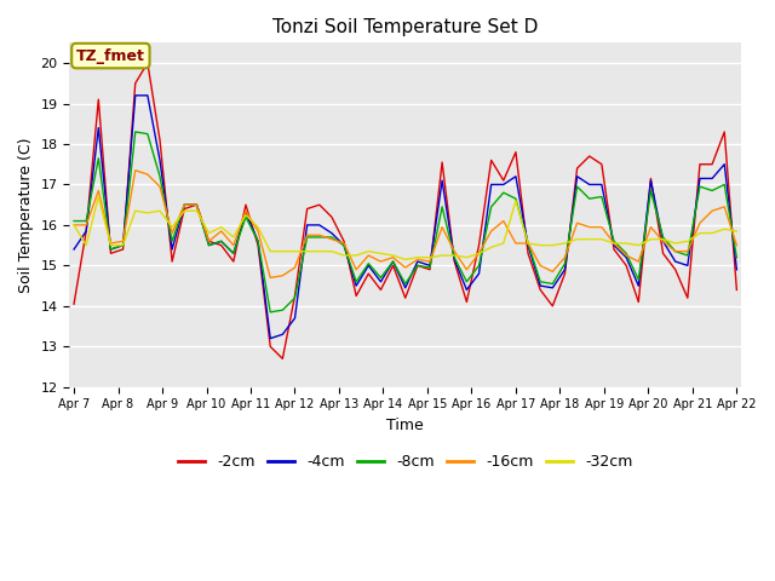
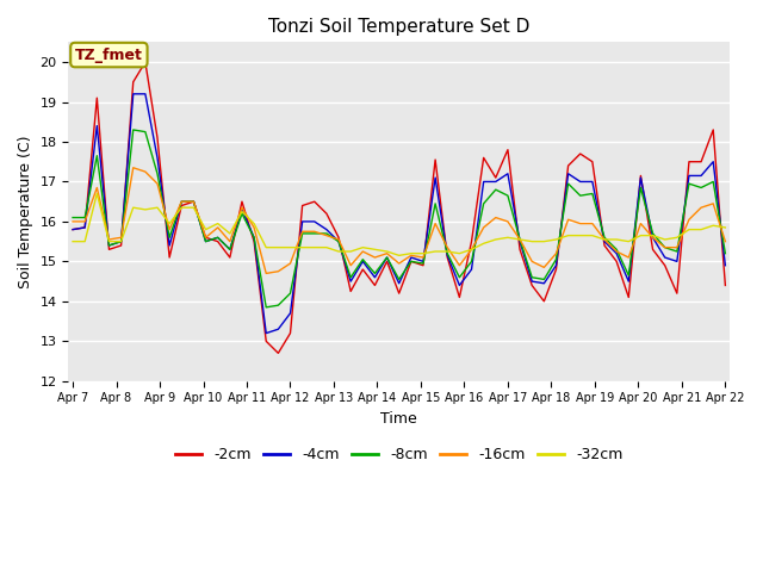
-2cm/Apr 7: 14.05 -> 15.80
-4cm/Apr 7: 15.40 -> 15.80
-32cm/Apr 7: 16.00 -> 15.50
-2cm/Apr 12: 14.25 -> 13.20
-16cm/Apr 17: 15.55 -> 16.00
-32cm/Apr 17: 16.60 -> 15.60
